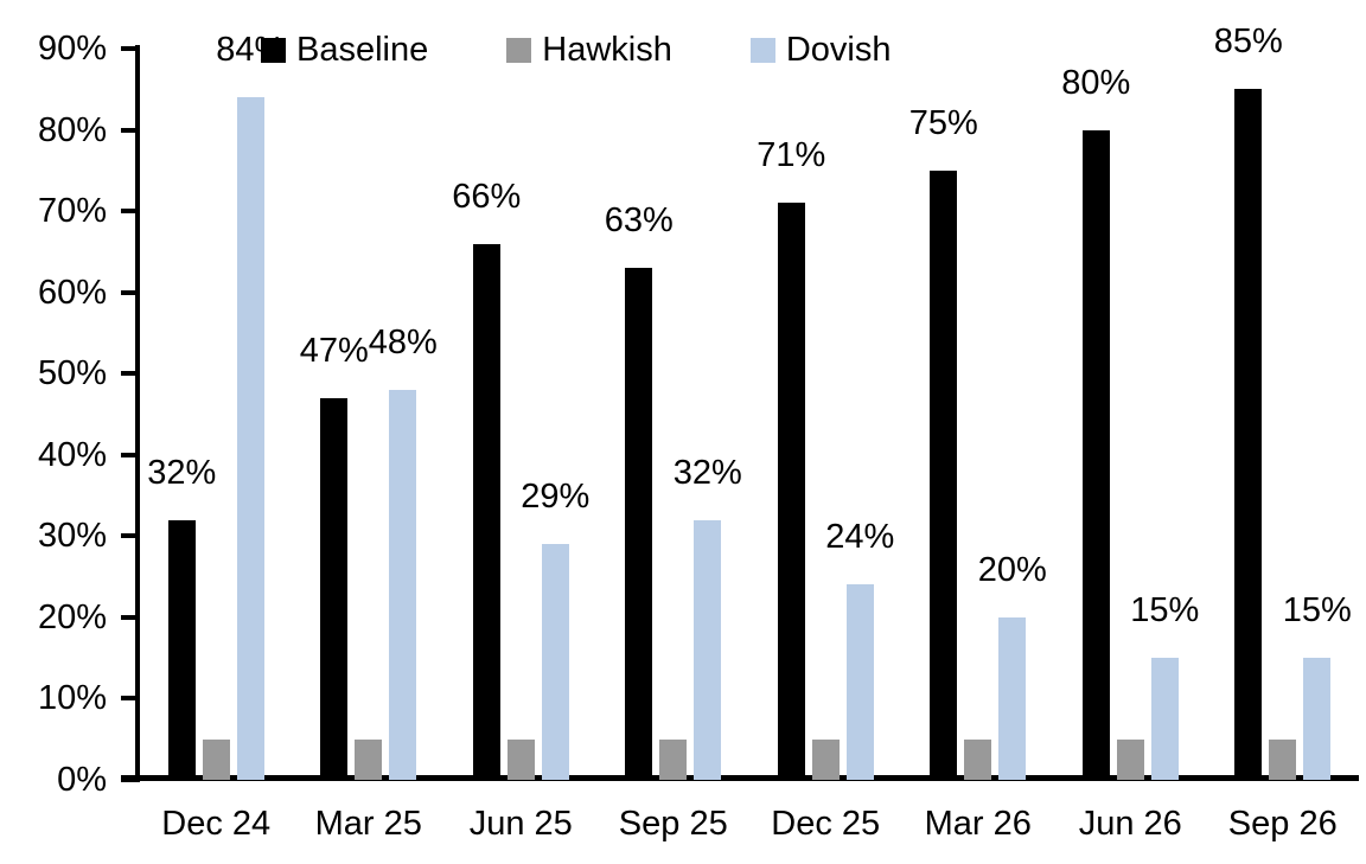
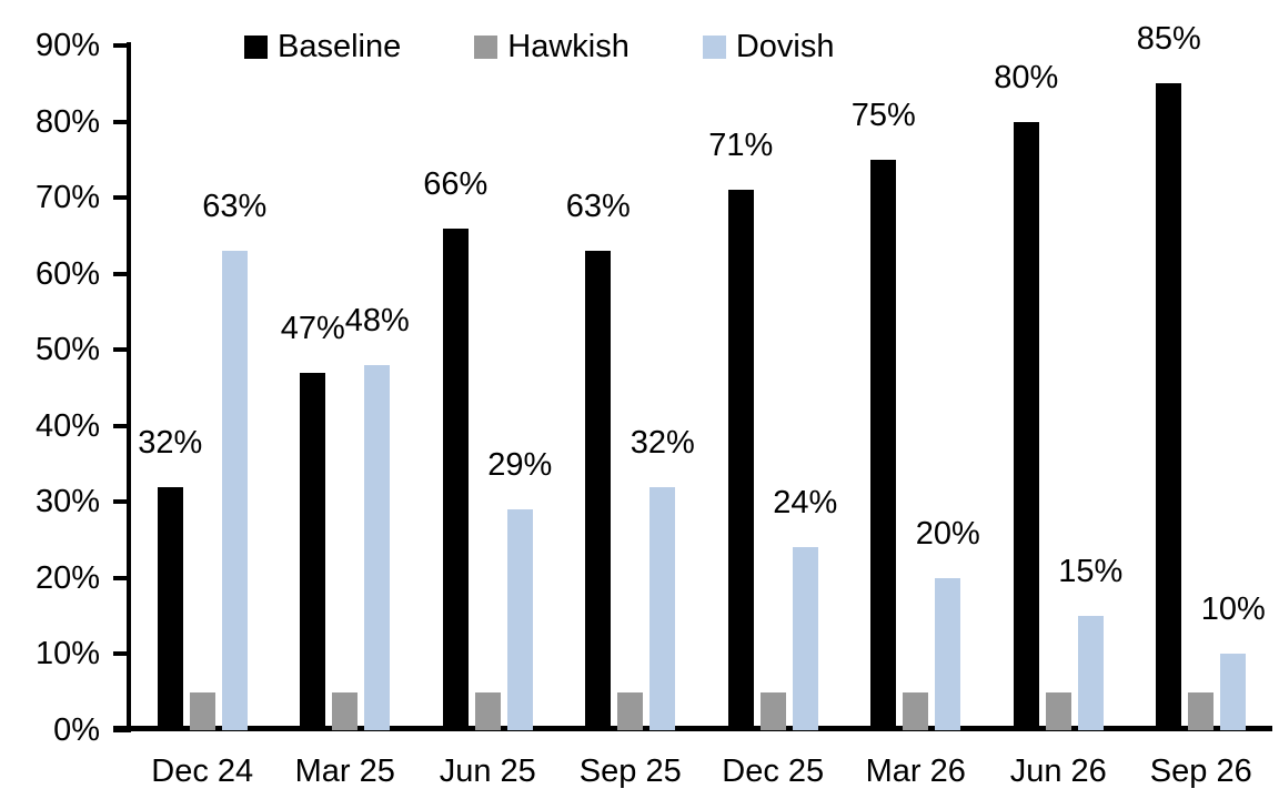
Dovish/Dec 24: 84% -> 63%
Dovish/Sep 26: 15% -> 10%
